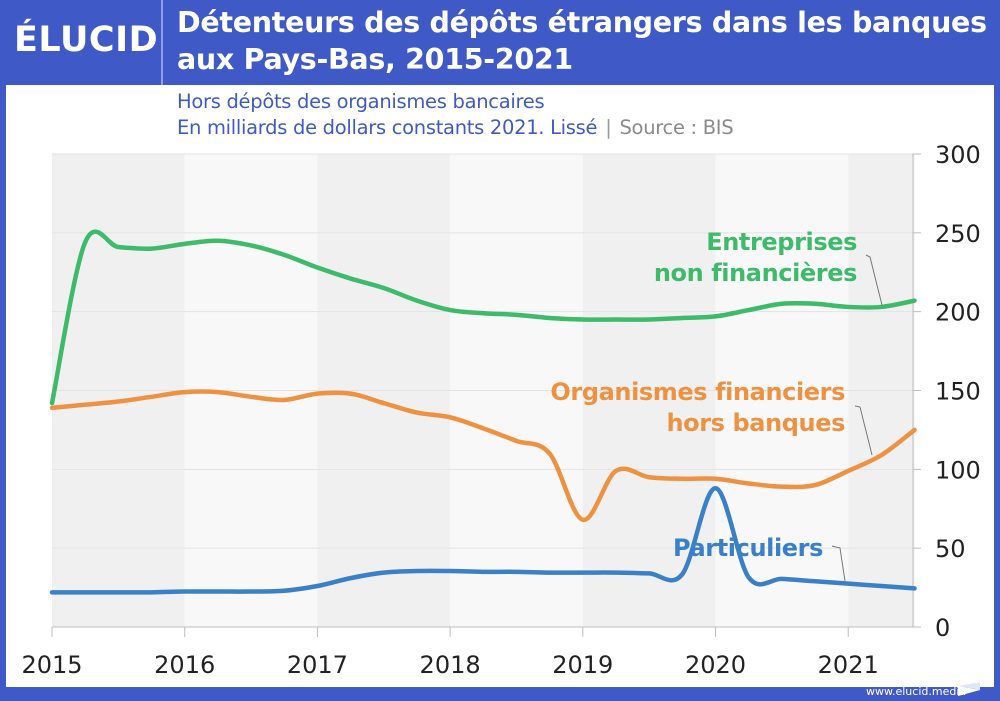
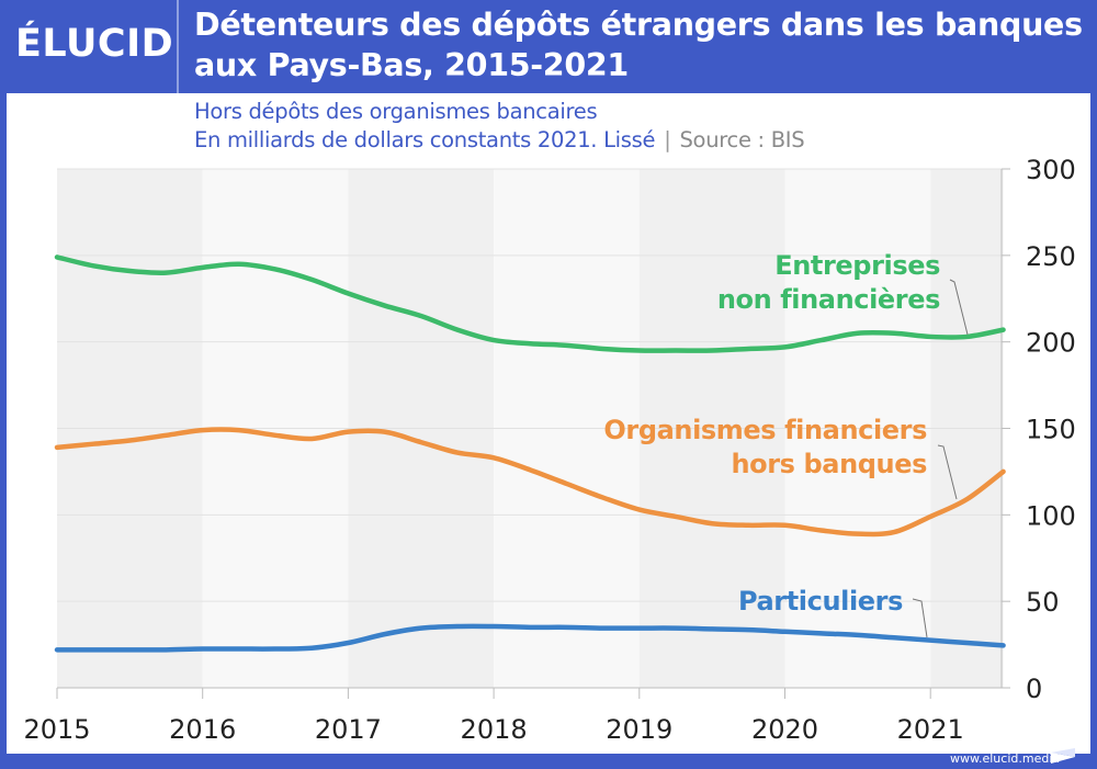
Entreprises non financières/2015: 142 -> 249
Organismes financiers hors banques/2019: 68 -> 103
Particuliers/2020: 88 -> 32
